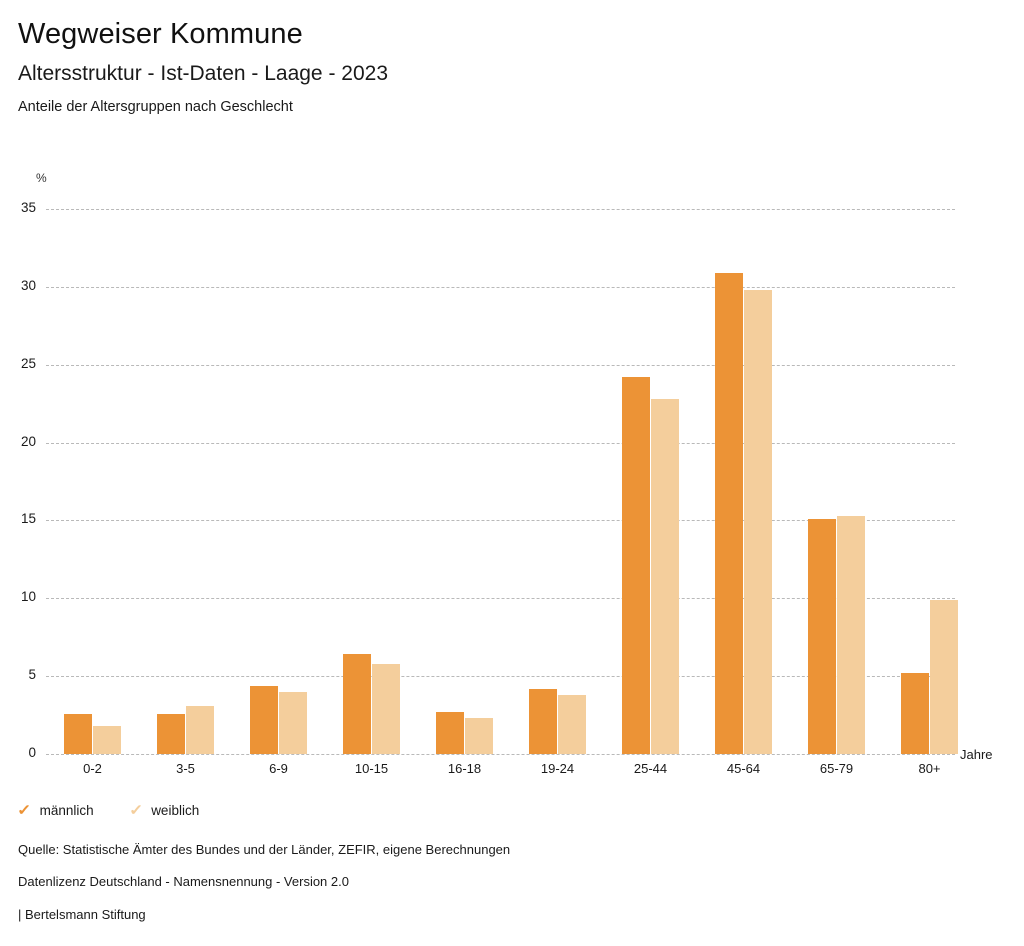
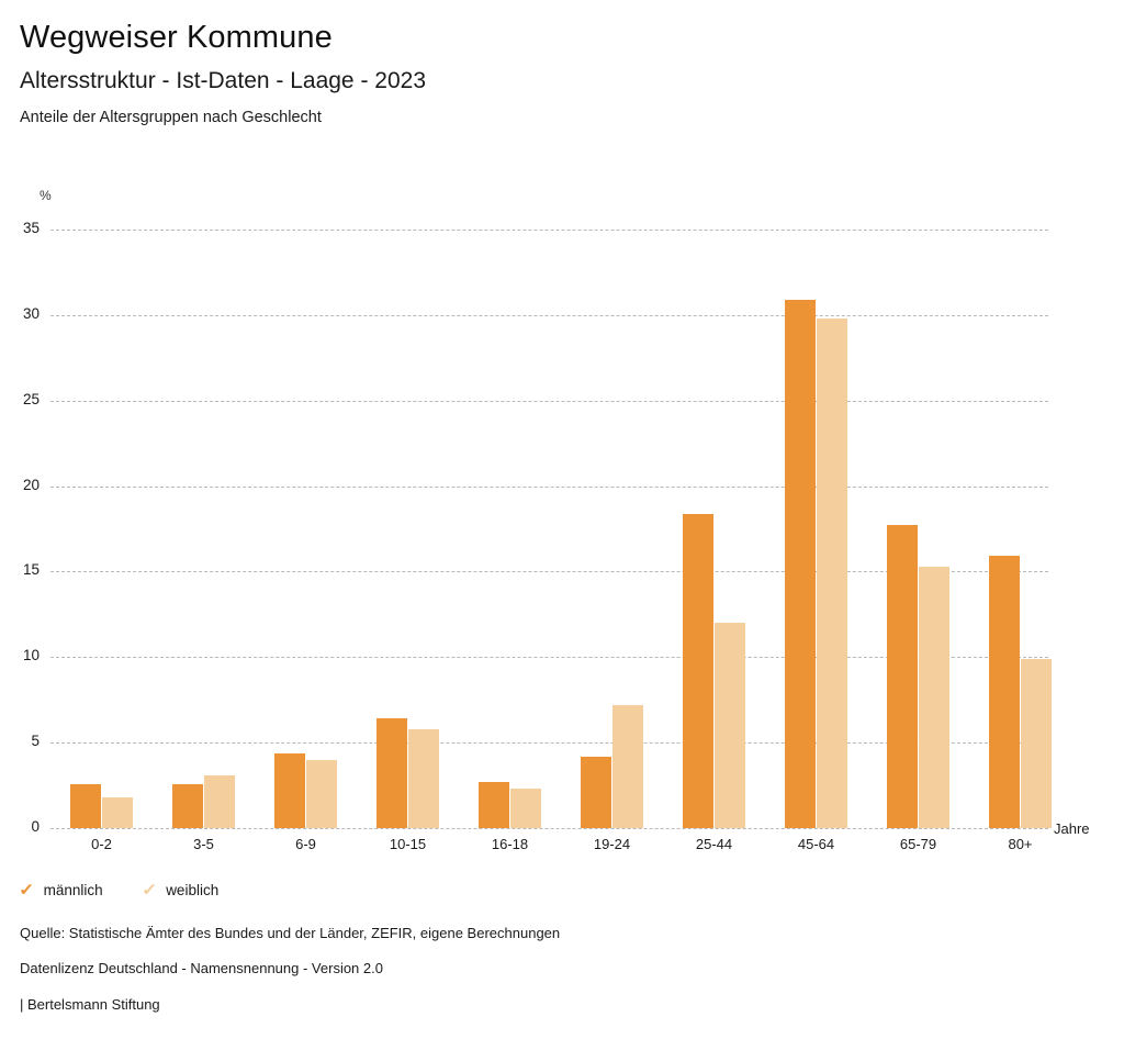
weiblich/19-24: 3.8 -> 7.2
männlich/25-44: 24.2 -> 18.4
weiblich/25-44: 22.8 -> 12.0
männlich/65-79: 15.1 -> 17.7
männlich/80+: 5.2 -> 15.9
